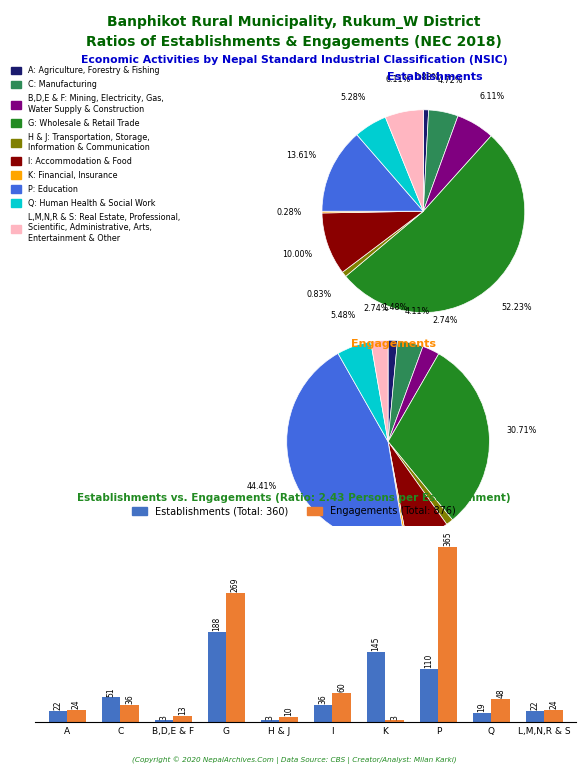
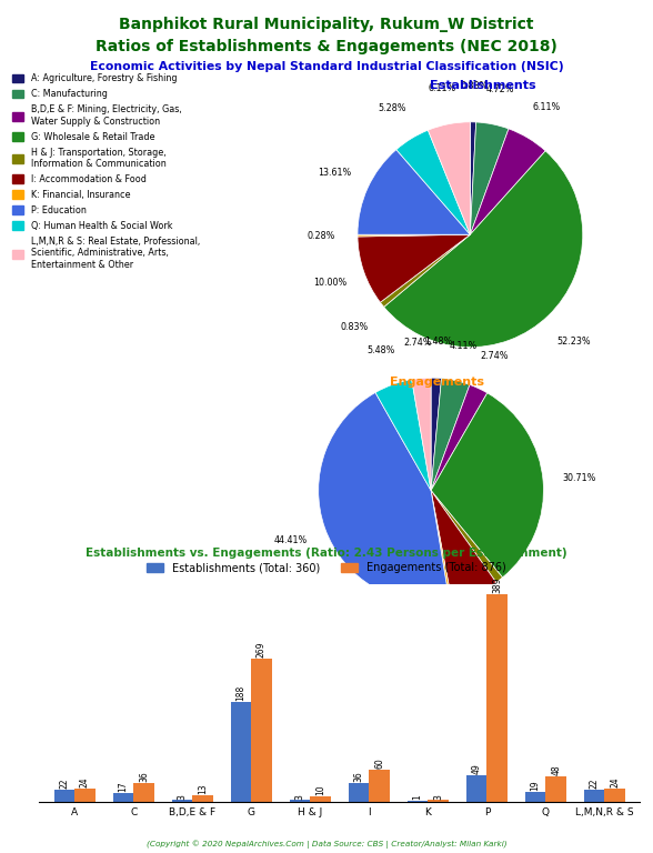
Establishments (Total: 360)/C: 51 -> 17
Establishments (Total: 360)/K: 145 -> 1
Establishments (Total: 360)/P: 110 -> 49
Engagements (Total: 876)/P: 365 -> 389
